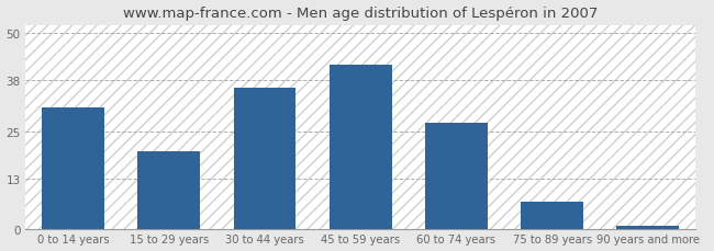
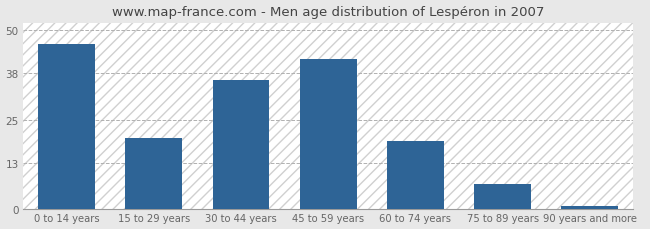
0 to 14 years: 31 -> 46
60 to 74 years: 27 -> 19
